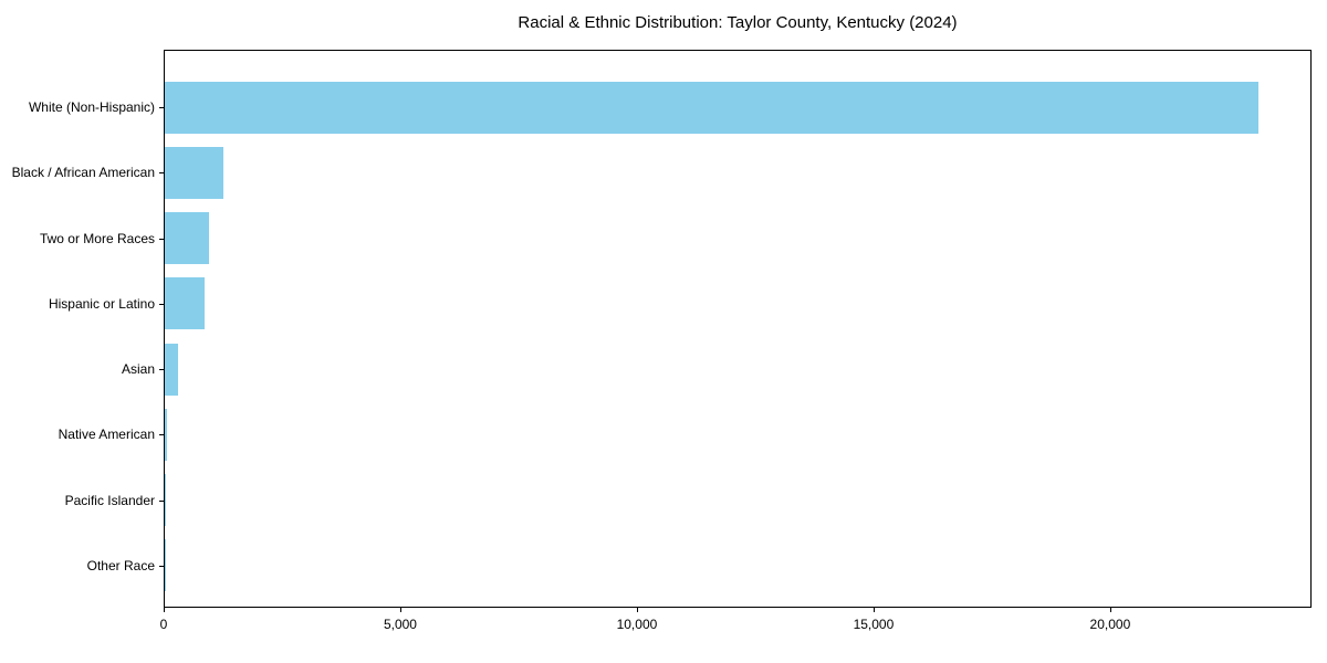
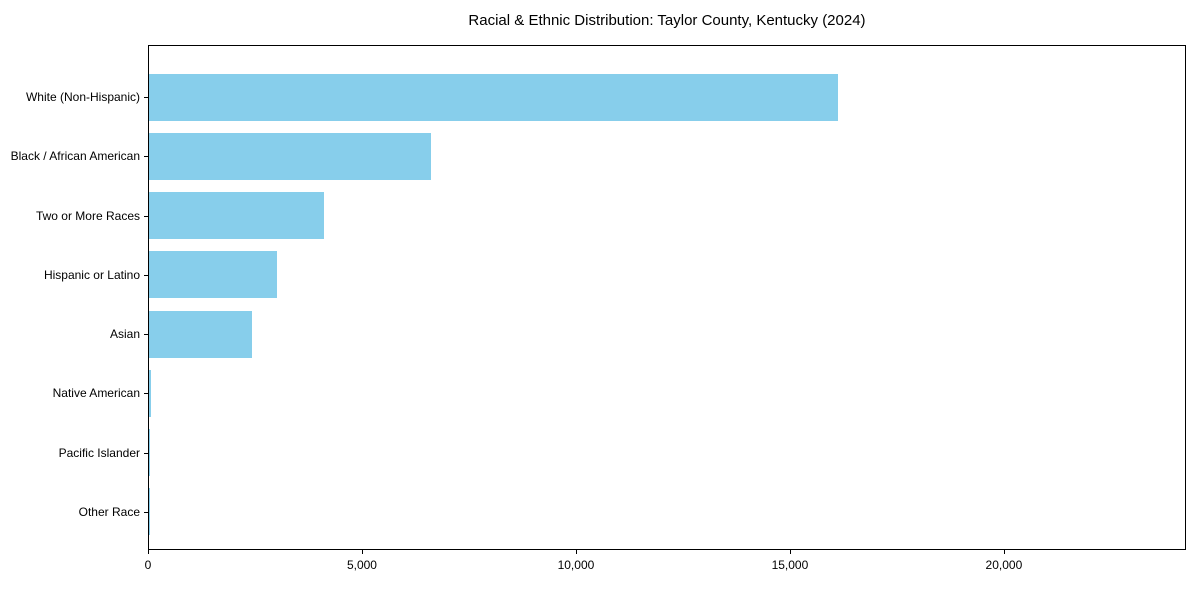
White (Non-Hispanic): 23100 -> 16100
Black / African American: 1200 -> 6600
Two or More Races: 900 -> 4100
Hispanic or Latino: 800 -> 3000
Asian: 300 -> 2400
